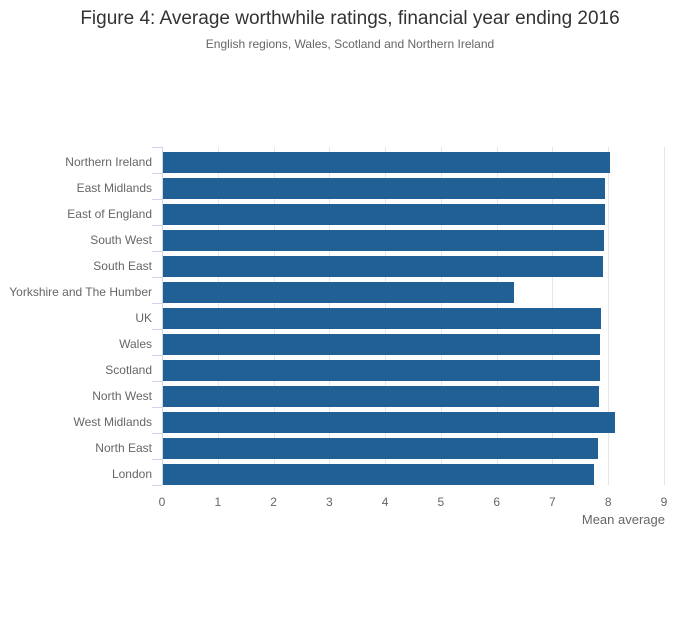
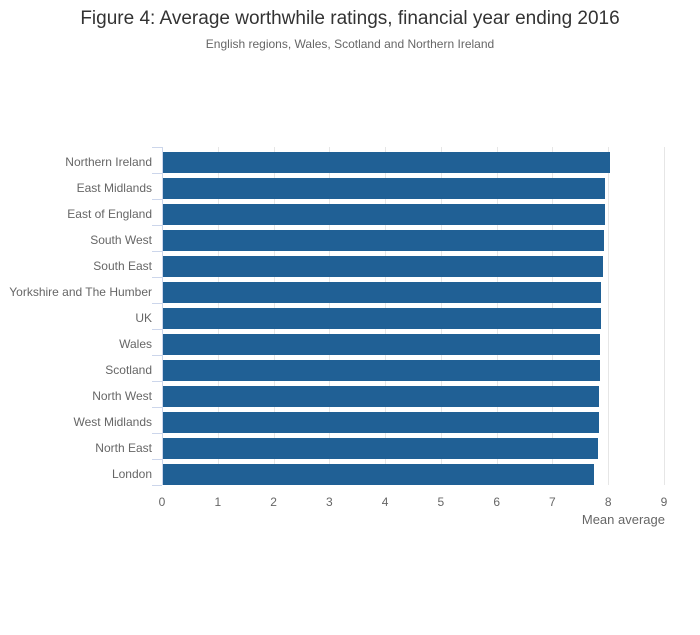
Yorkshire and The Humber: 6.3 -> 7.9
West Midlands: 8.1 -> 7.8
